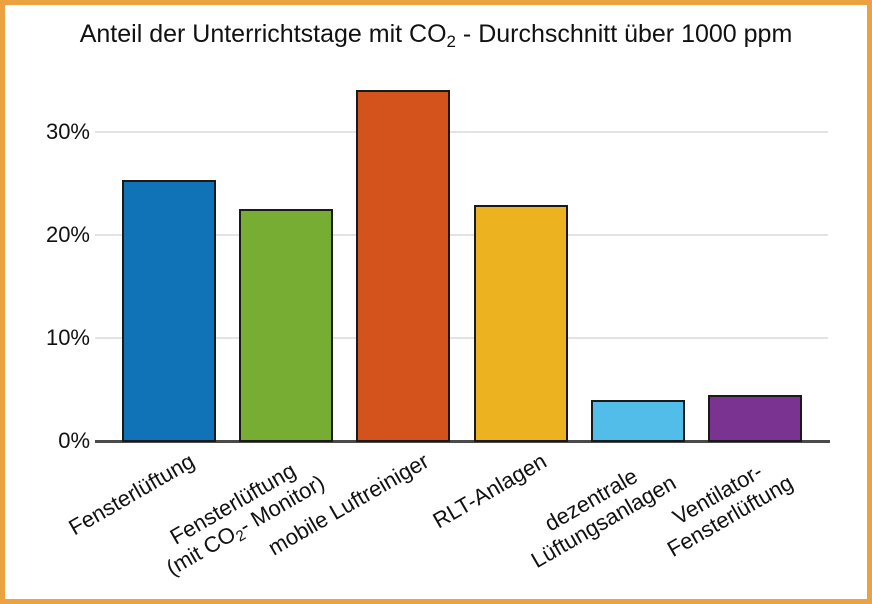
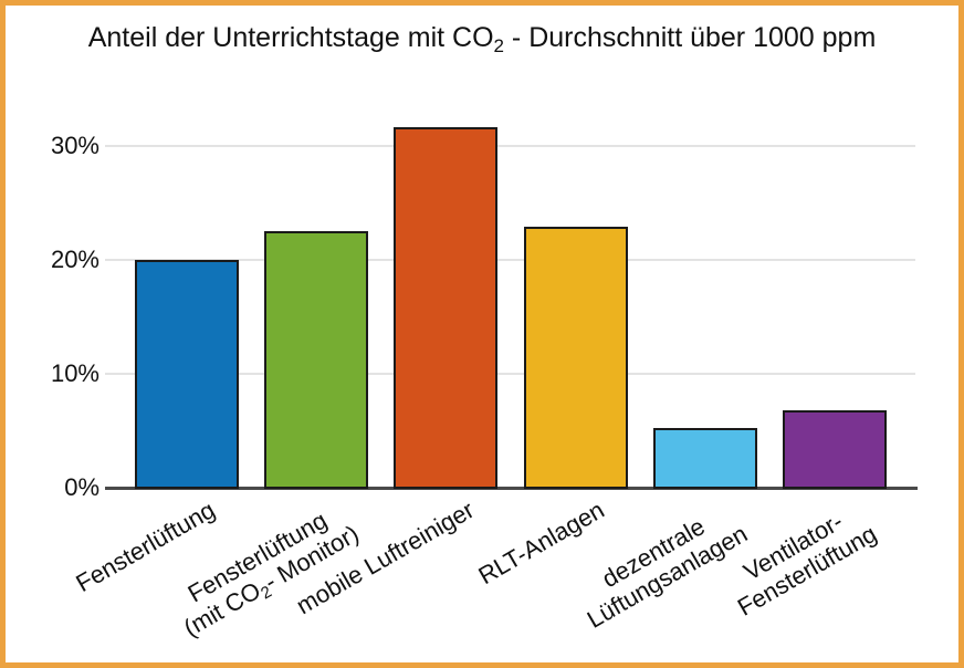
Fensterlüftung: 25.4% -> 20.0%
mobile Luftreiniger: 34.1% -> 31.7%
dezentrale Lüftungsanlagen: 4.0% -> 5.2%
Ventilator- Fensterlüftung: 4.5% -> 6.8%
